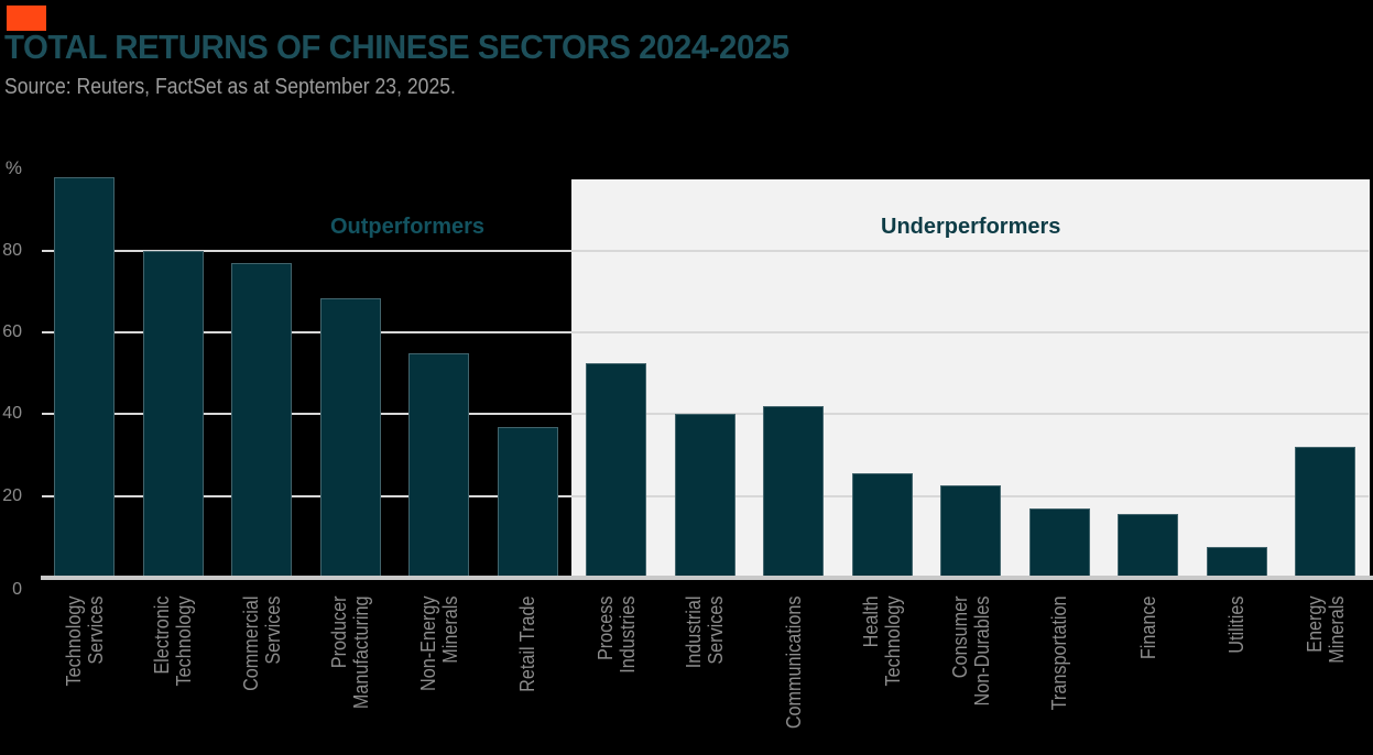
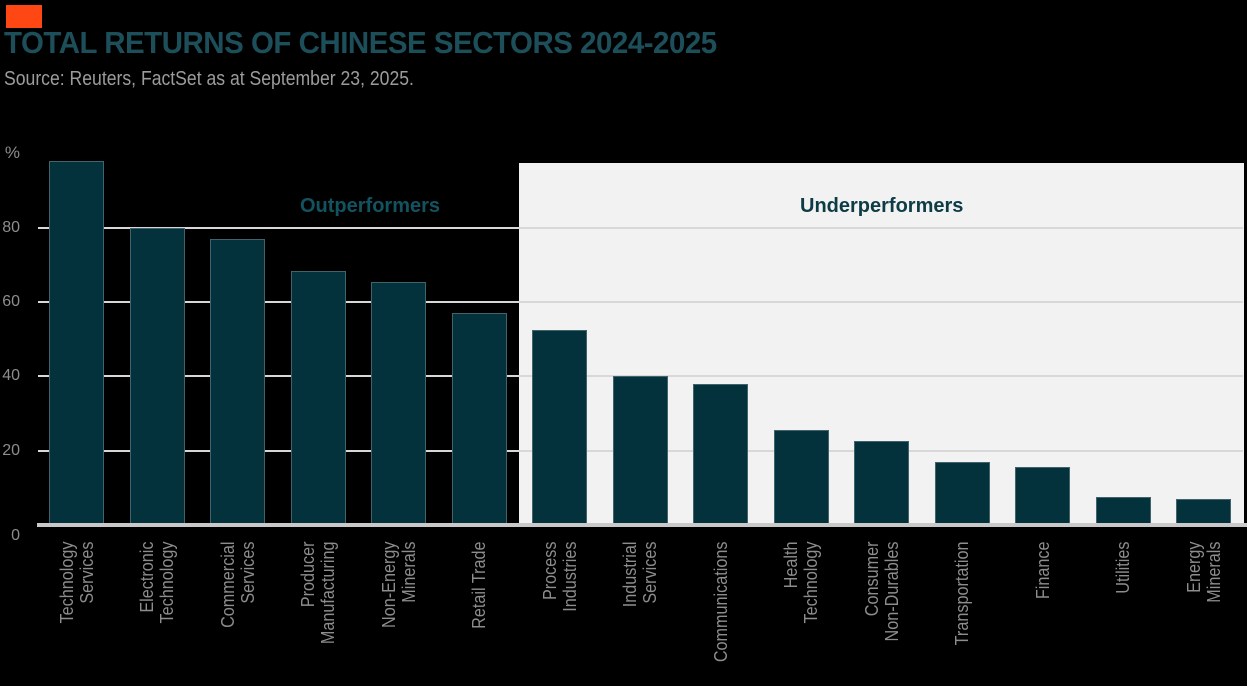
Non-Energy Minerals: 55 -> 66
Retail Trade: 37 -> 57
Communications: 42 -> 38
Energy Minerals: 32 -> 7
